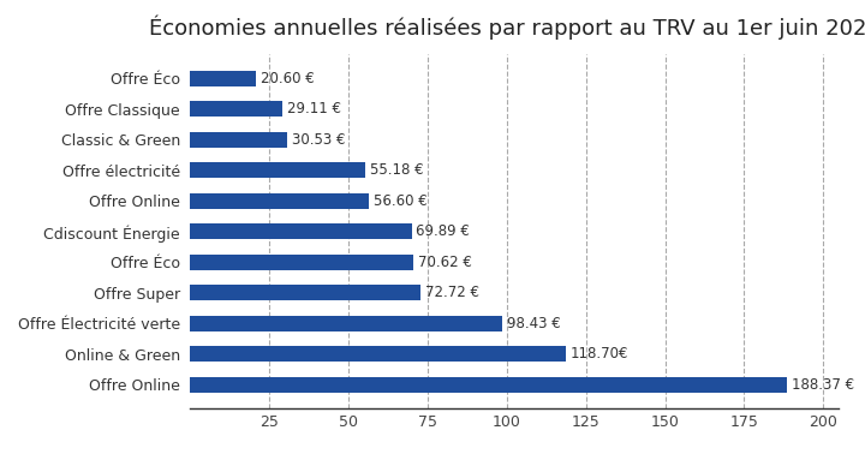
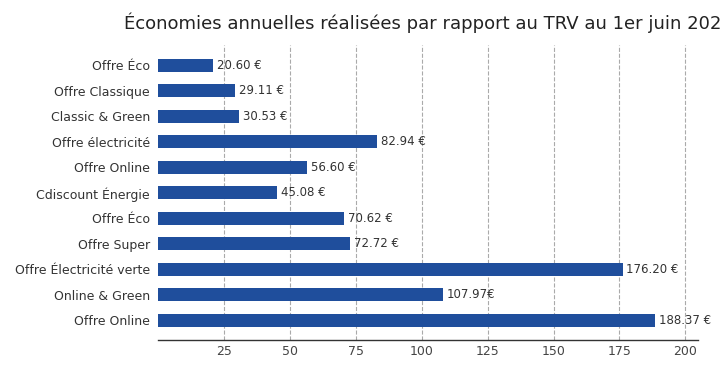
Offre électricité: 55.18 -> 82.94
Cdiscount Énergie: 69.89 -> 45.08
Offre Électricité verte: 98.43 -> 176.20
Online & Green: 118.70€ -> 107.97€
